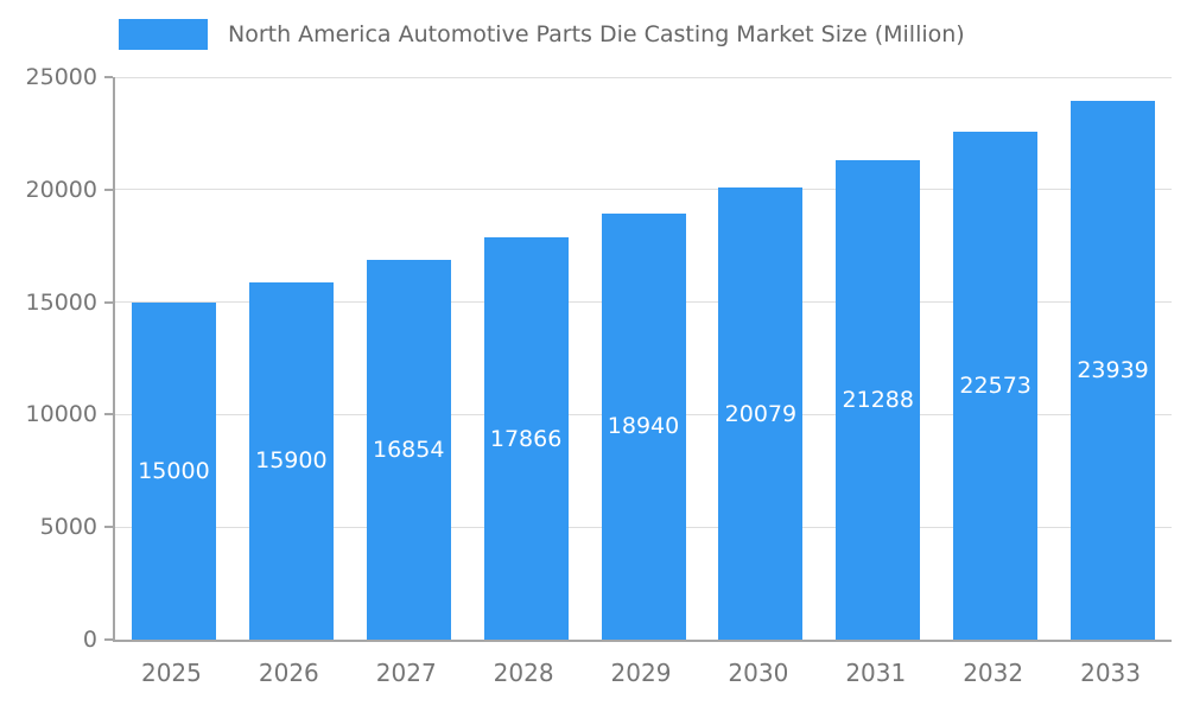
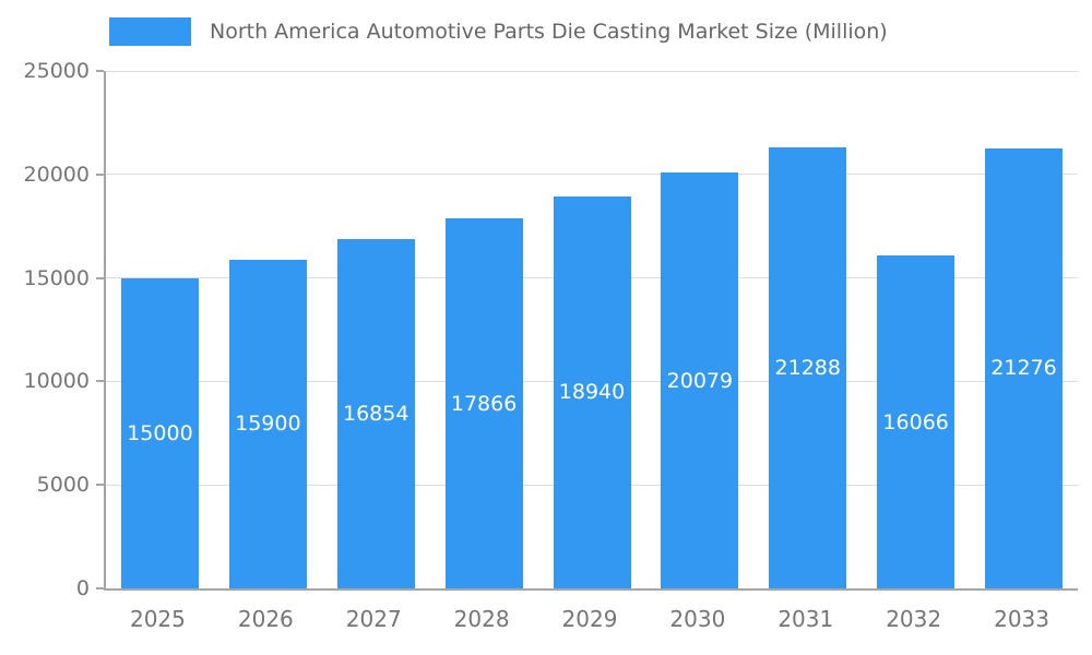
2032: 22573 -> 16066
2033: 23939 -> 21276
